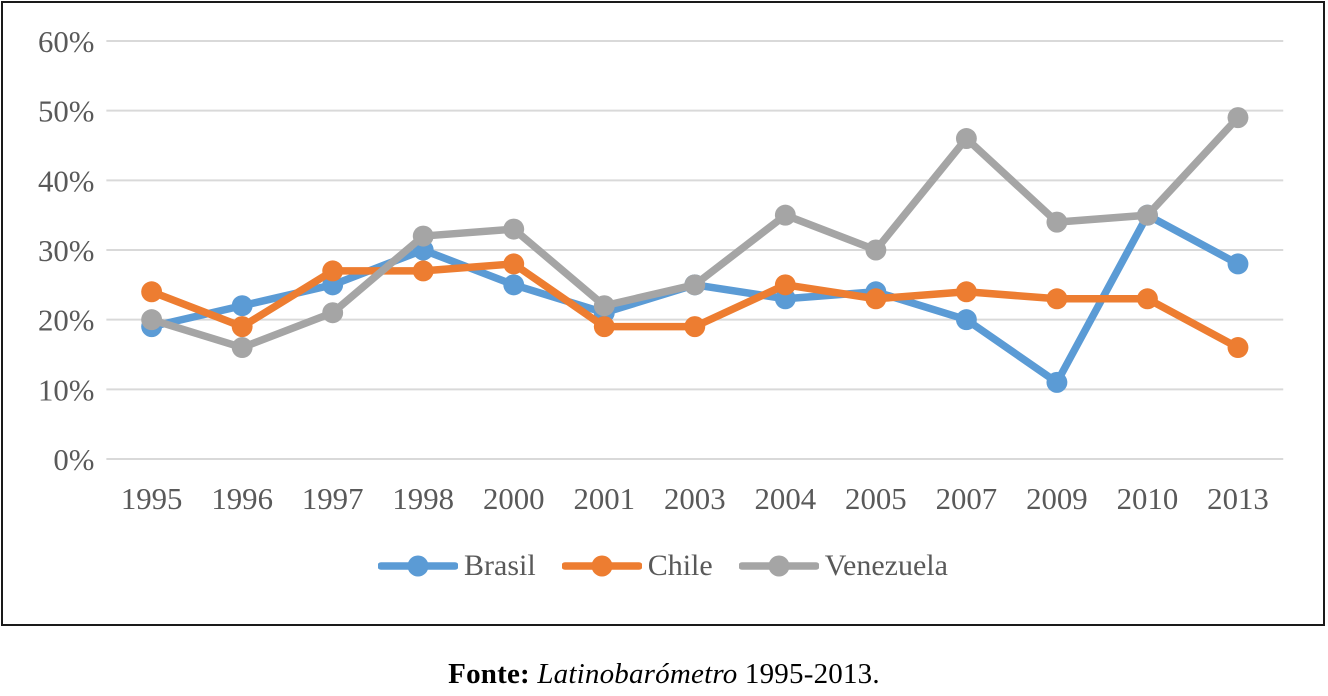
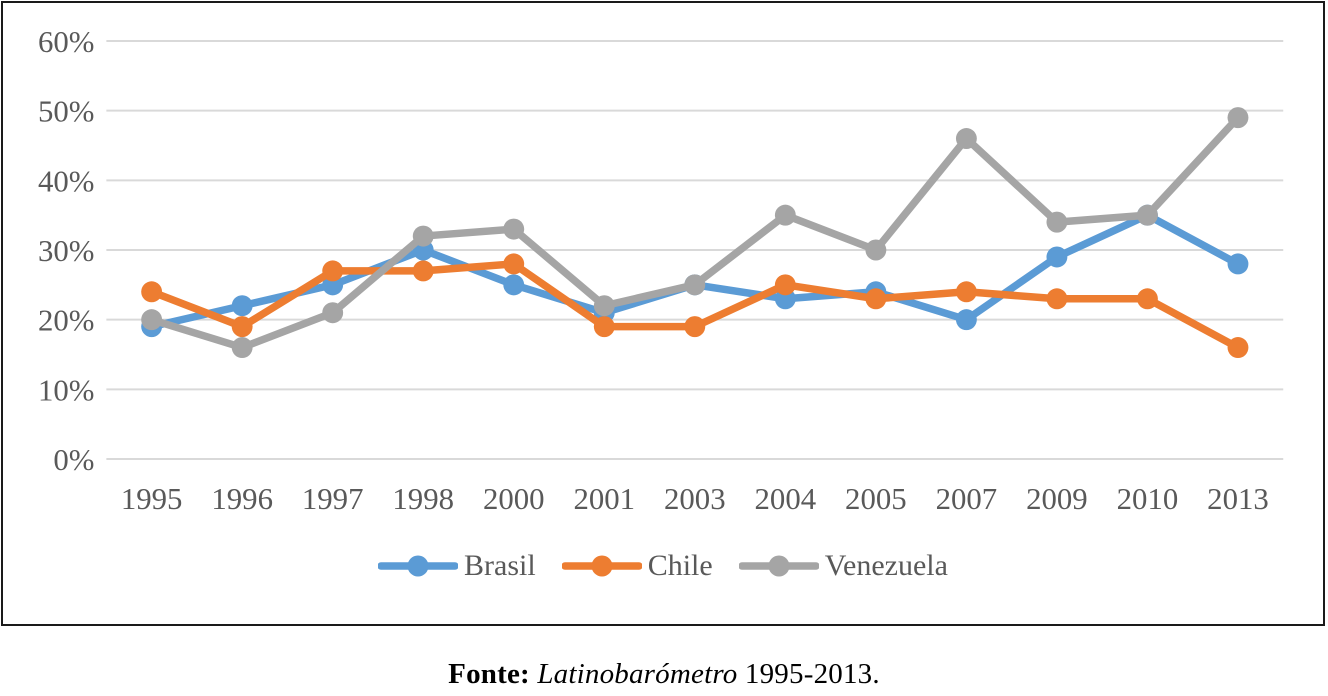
Brasil/2009: 11% -> 29%
